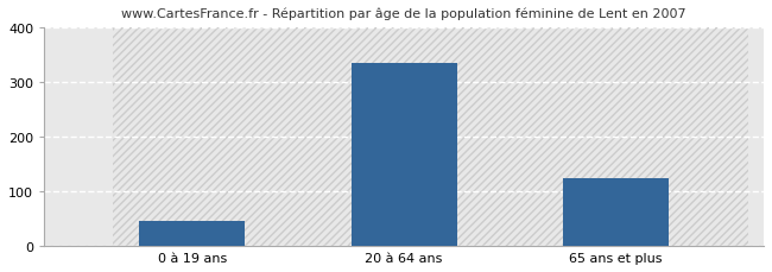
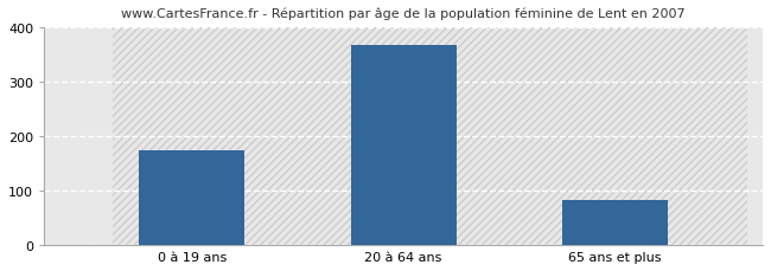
0 à 19 ans: 45 -> 175
20 à 64 ans: 335 -> 368
65 ans et plus: 125 -> 82
